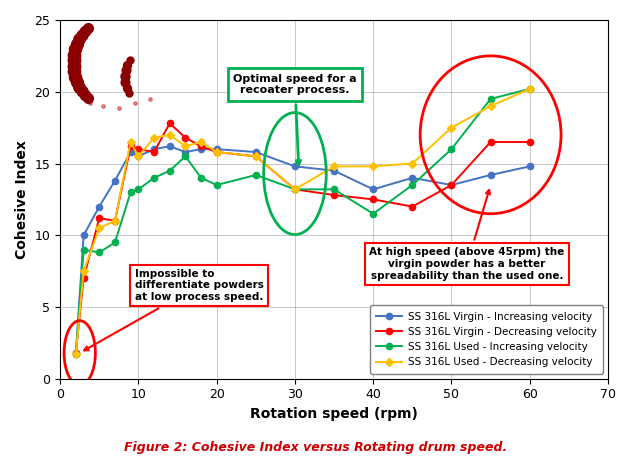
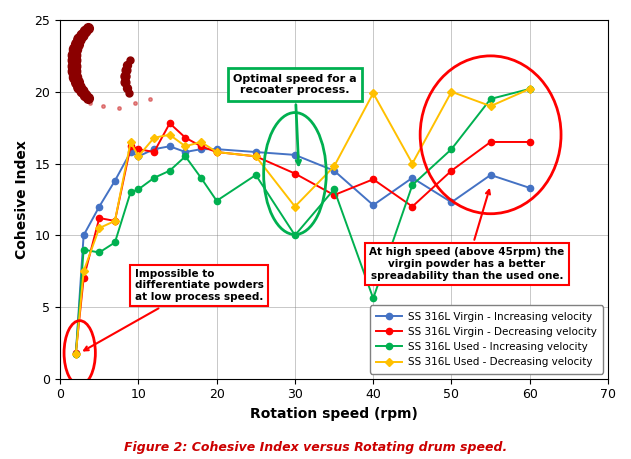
SS 316L Used - Increasing velocity/20: 13.5 -> 12.4
SS 316L Virgin - Increasing velocity/30: 14.8 -> 15.6
SS 316L Virgin - Decreasing velocity/30: 13.2 -> 14.3
SS 316L Used - Increasing velocity/30: 13.2 -> 10.0
SS 316L Used - Decreasing velocity/30: 13.2 -> 12.0
SS 316L Virgin - Increasing velocity/40: 13.2 -> 12.1
SS 316L Virgin - Decreasing velocity/40: 12.5 -> 13.9
SS 316L Used - Increasing velocity/40: 11.5 -> 5.6
SS 316L Used - Decreasing velocity/40: 14.8 -> 19.9
SS 316L Virgin - Increasing velocity/50: 13.5 -> 12.3
SS 316L Virgin - Decreasing velocity/50: 13.5 -> 14.5
SS 316L Used - Decreasing velocity/50: 17.5 -> 20.0
SS 316L Virgin - Increasing velocity/60: 14.8 -> 13.3
